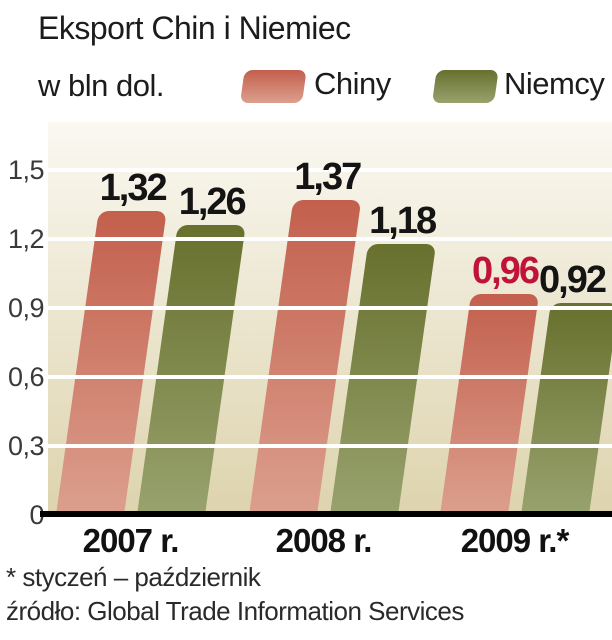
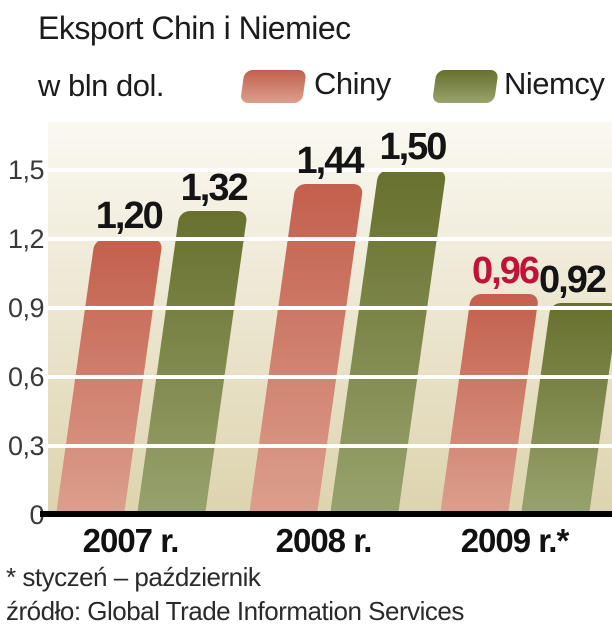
Chiny/2007 r.: 1,32 -> 1,20
Niemcy/2007 r.: 1,26 -> 1,32
Chiny/2008 r.: 1,37 -> 1,44
Niemcy/2008 r.: 1,18 -> 1,50
